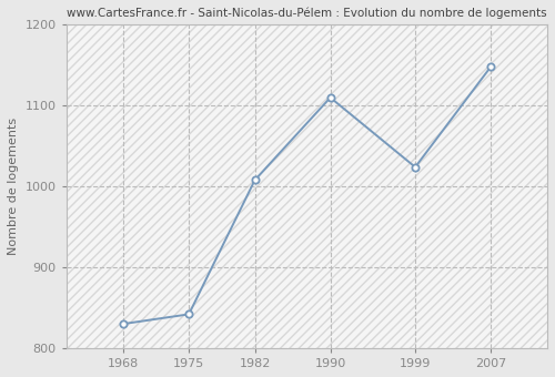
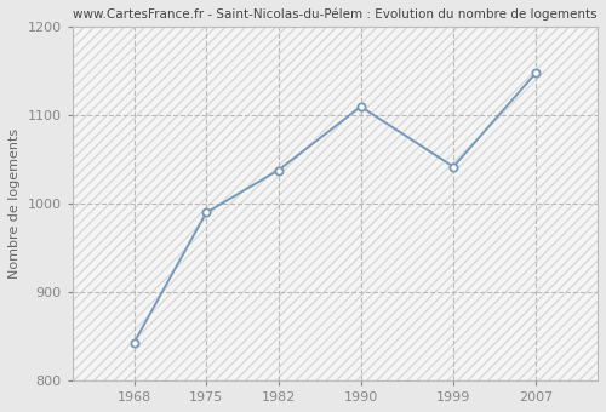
1968: 830 -> 843
1975: 842 -> 990
1982: 1008 -> 1038
1999: 1024 -> 1042
